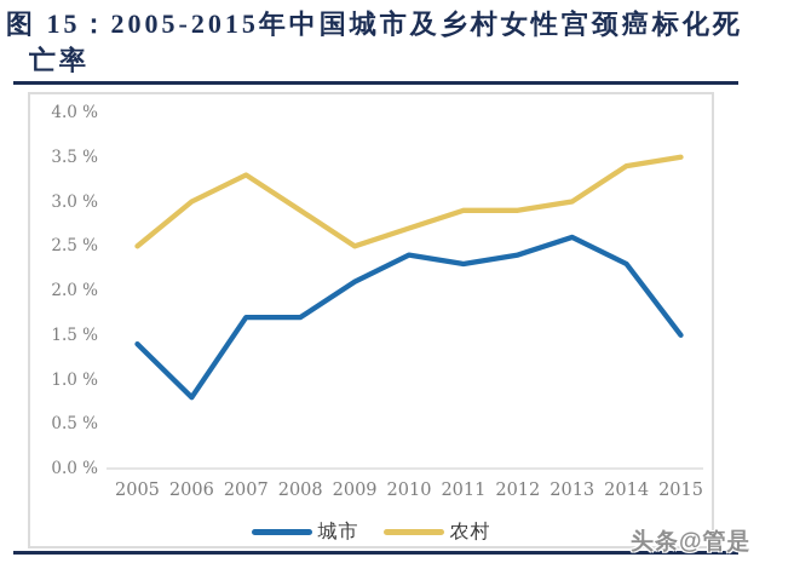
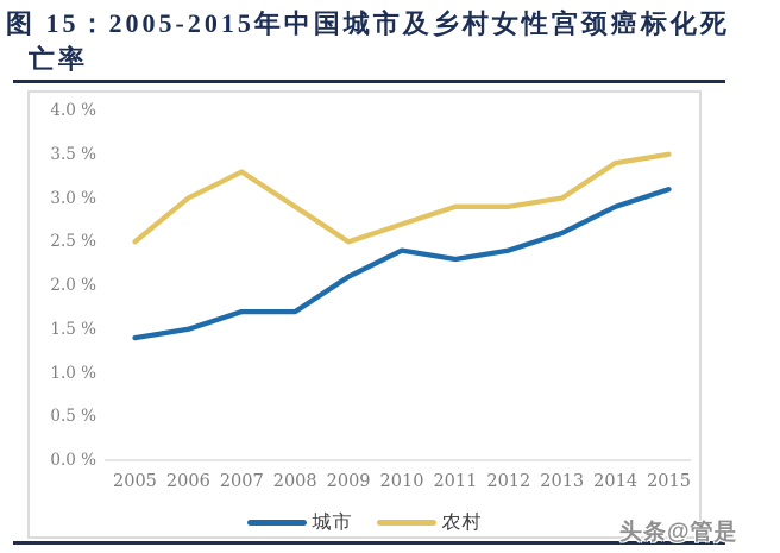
城市/2006: 0.8% -> 1.5%
城市/2014: 2.3% -> 2.9%
城市/2015: 1.5% -> 3.1%
